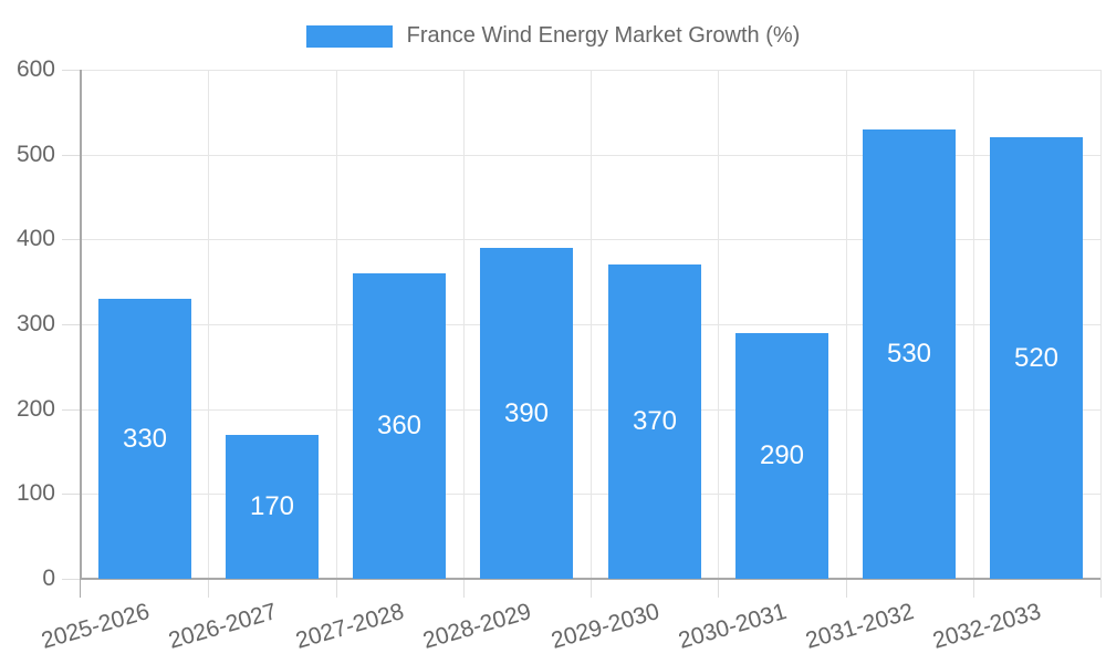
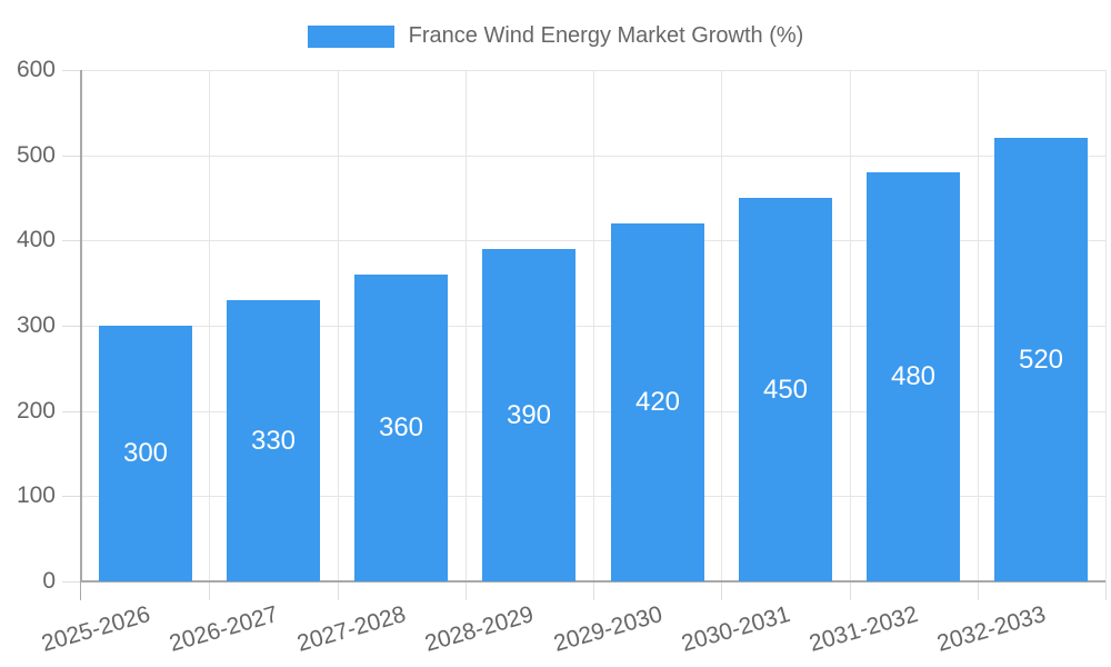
2025-2026: 330 -> 300
2026-2027: 170 -> 330
2029-2030: 370 -> 420
2030-2031: 290 -> 450
2031-2032: 530 -> 480
